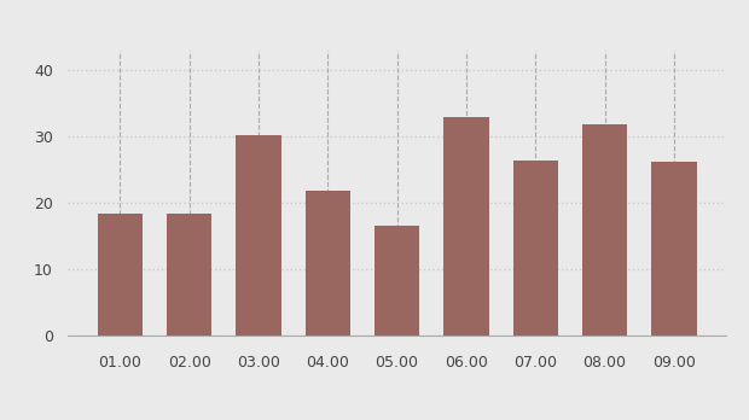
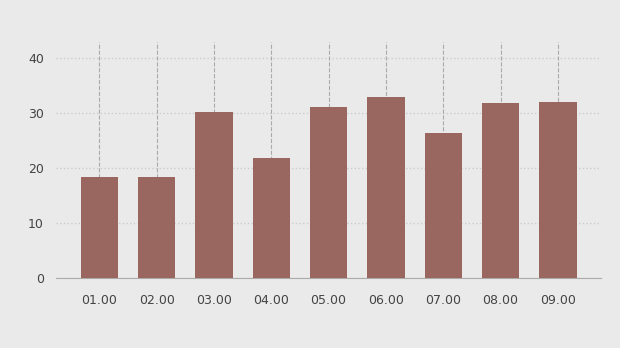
05.00: 16.6 -> 31.2
09.00: 26.2 -> 32.0
